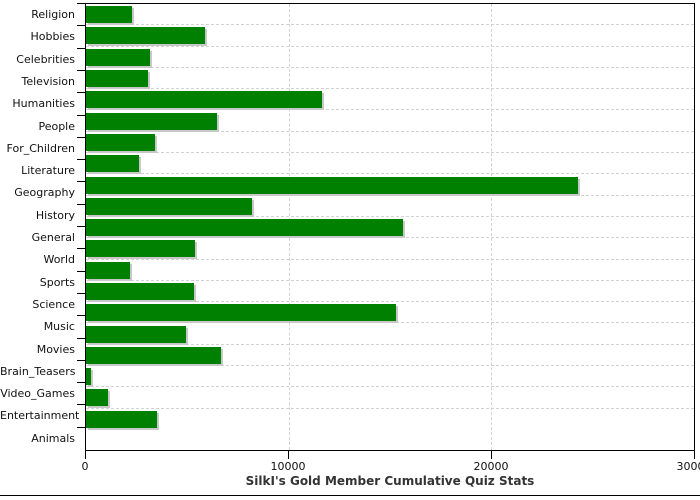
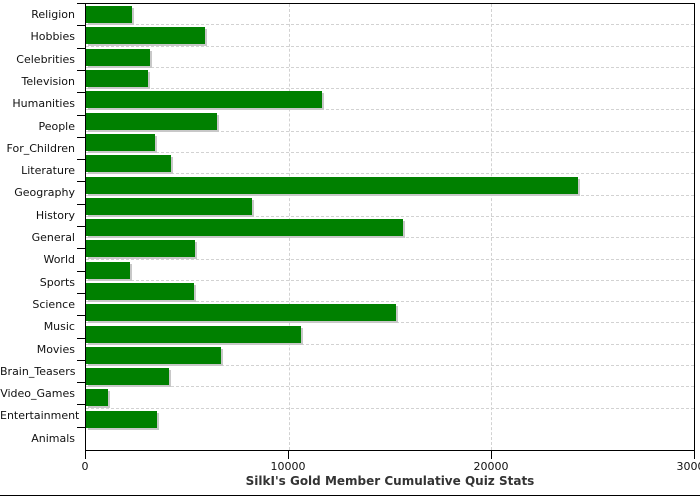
Literature: 2600 -> 4200
Movies: 4900 -> 10600
Video_Games: 200 -> 4100
